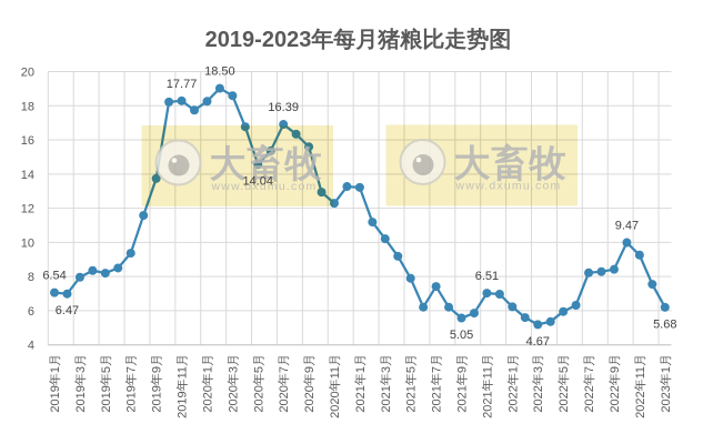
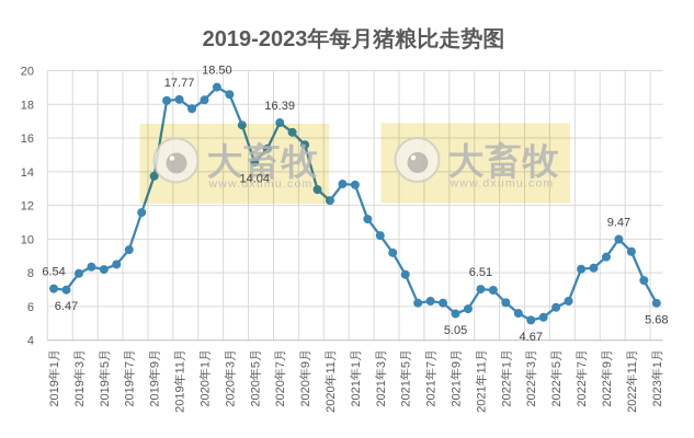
2021年7月: 6.9 -> 5.8
2022年9月: 7.9 -> 8.4
